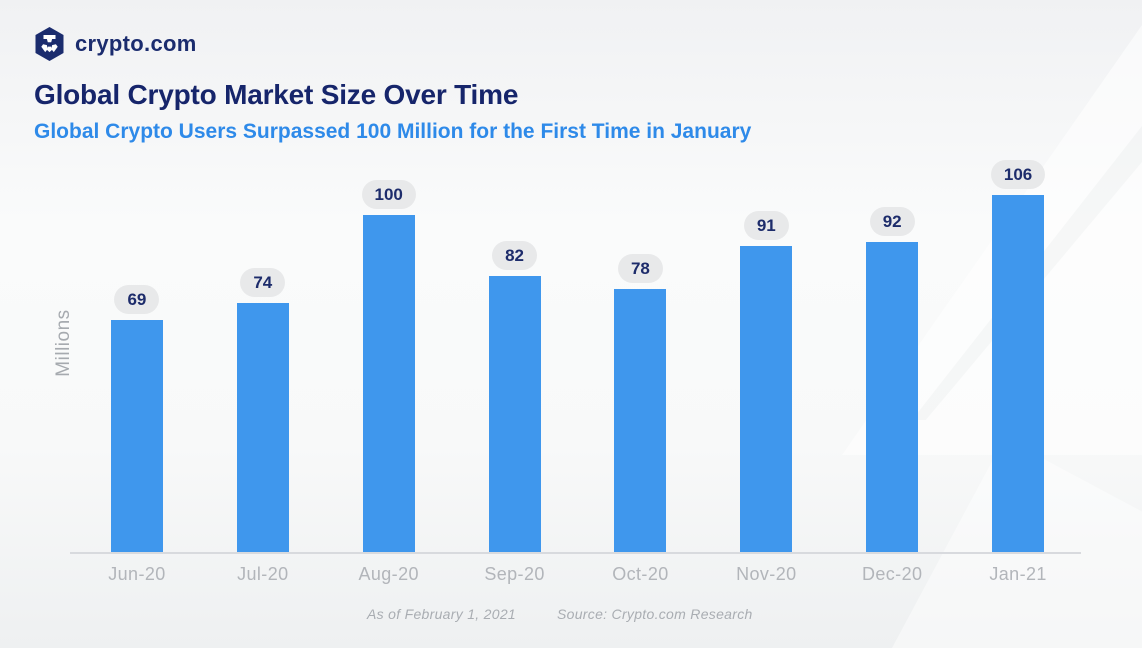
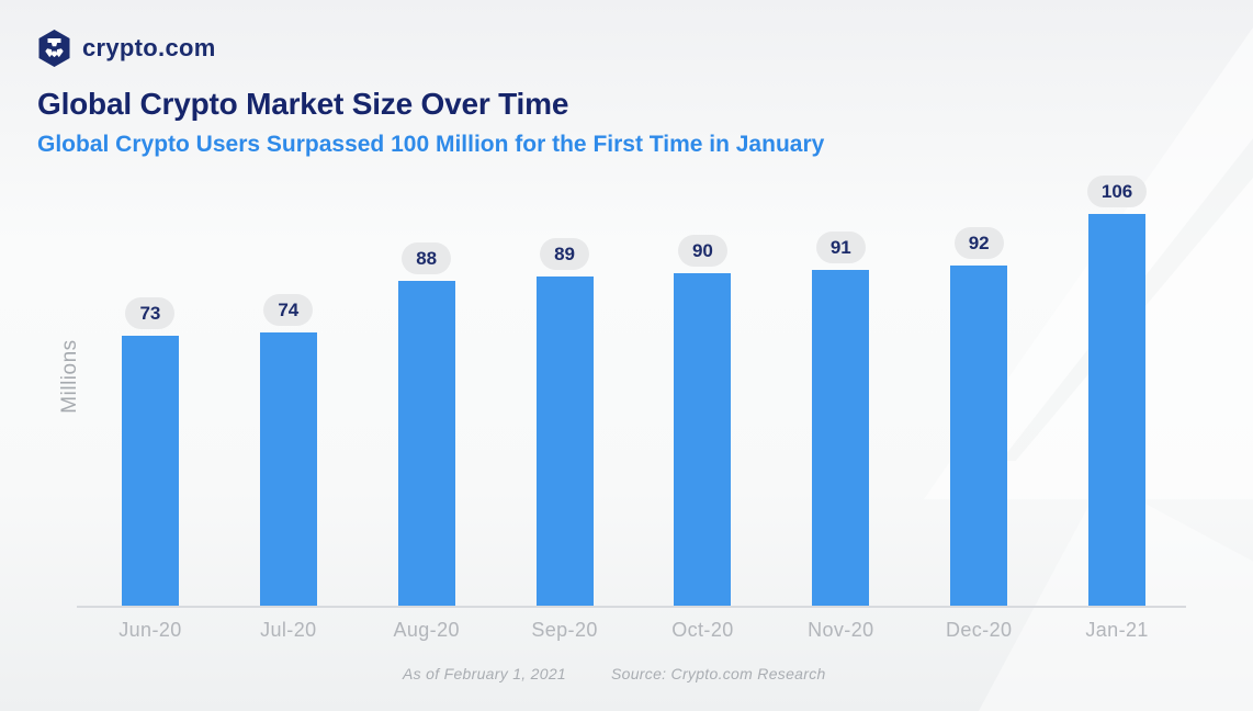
Jun-20: 69 -> 73
Aug-20: 100 -> 88
Sep-20: 82 -> 89
Oct-20: 78 -> 90
